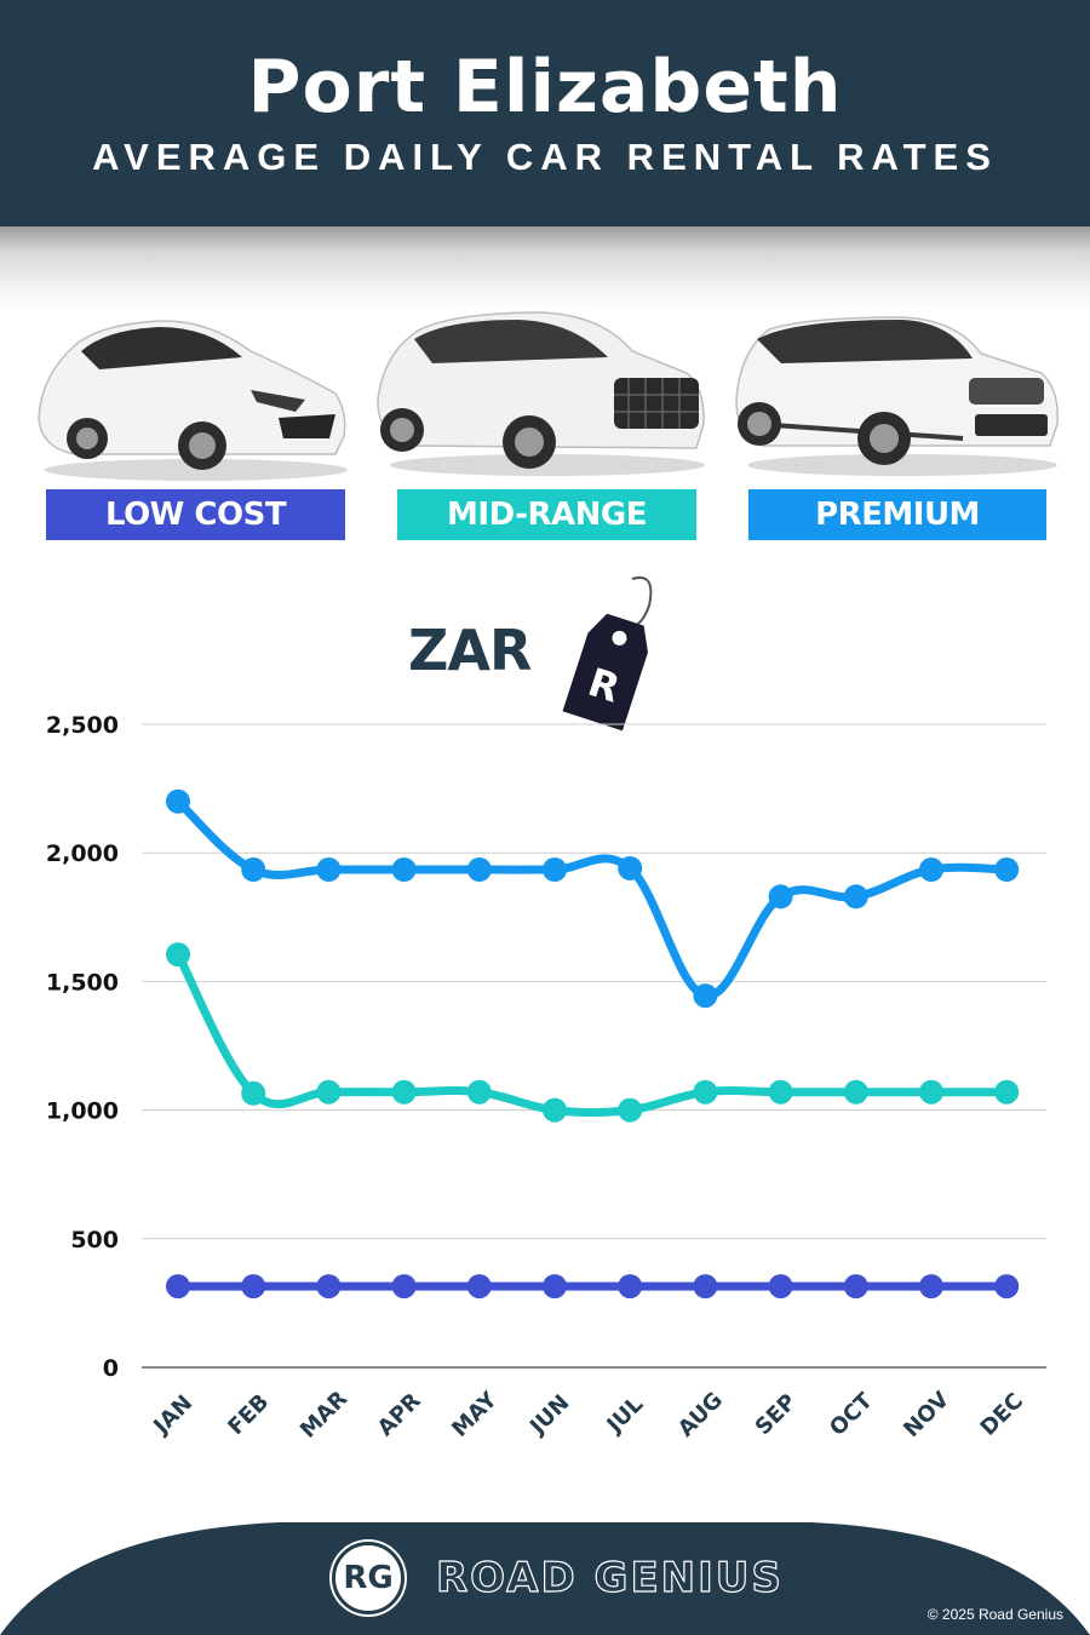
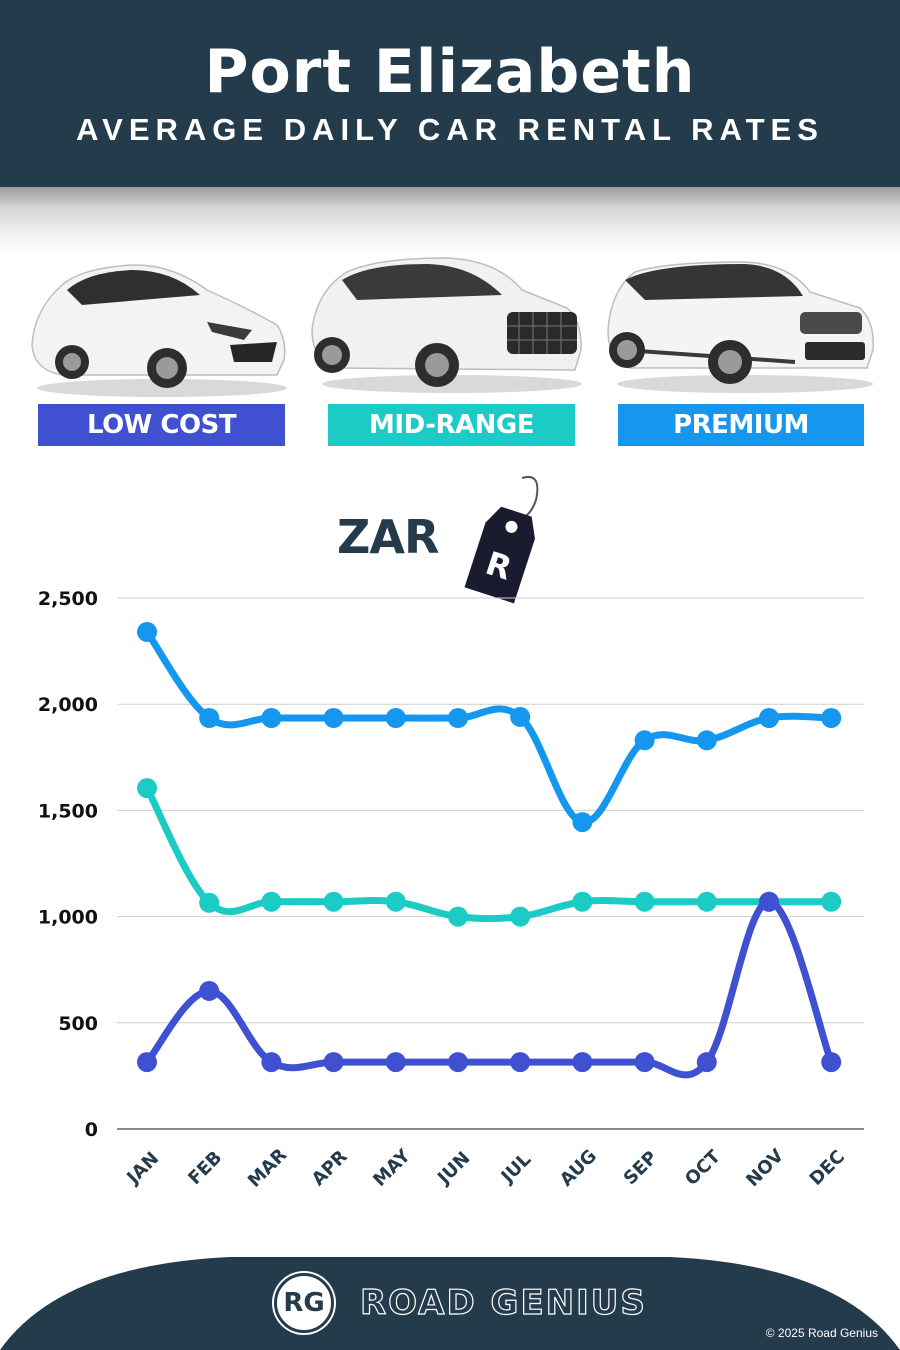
PREMIUM/JAN: 2200 -> 2340
LOW COST/FEB: 320 -> 650
LOW COST/NOV: 320 -> 1070
